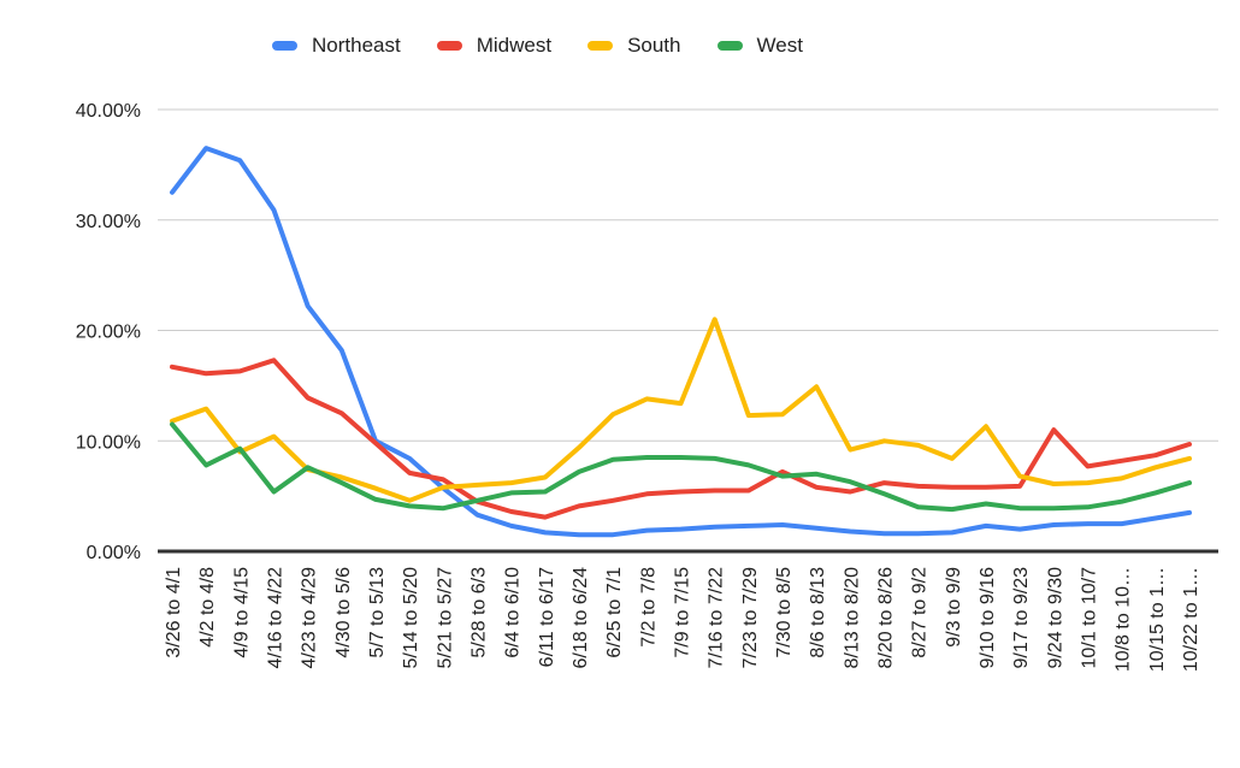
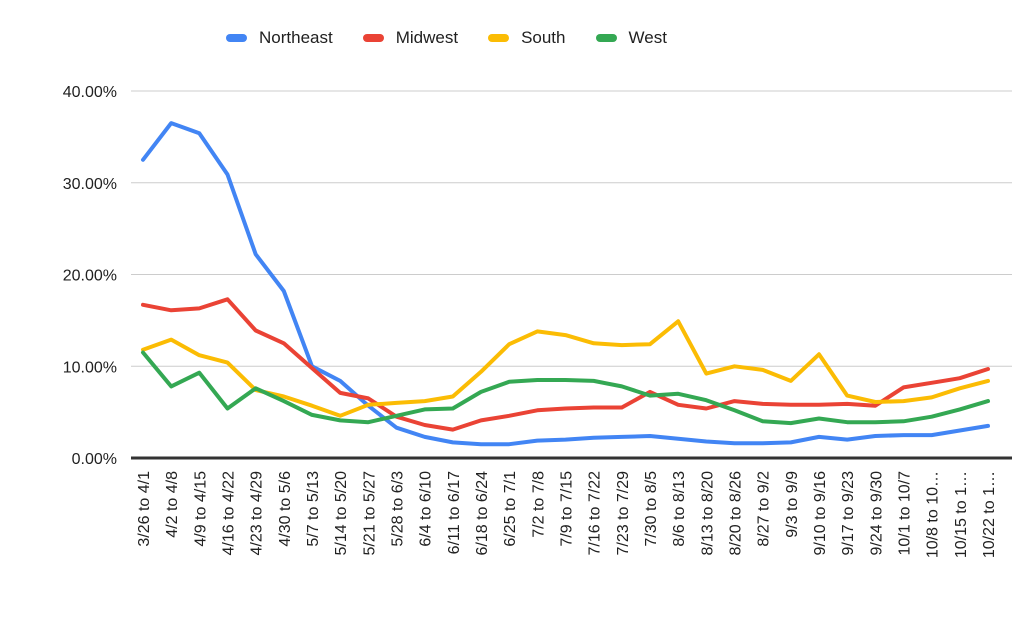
South/4/9 to 4/15: 9% -> 11%
South/7/16 to 7/22: 21% -> 12%
Midwest/9/24 to 9/30: 11% -> 6%
